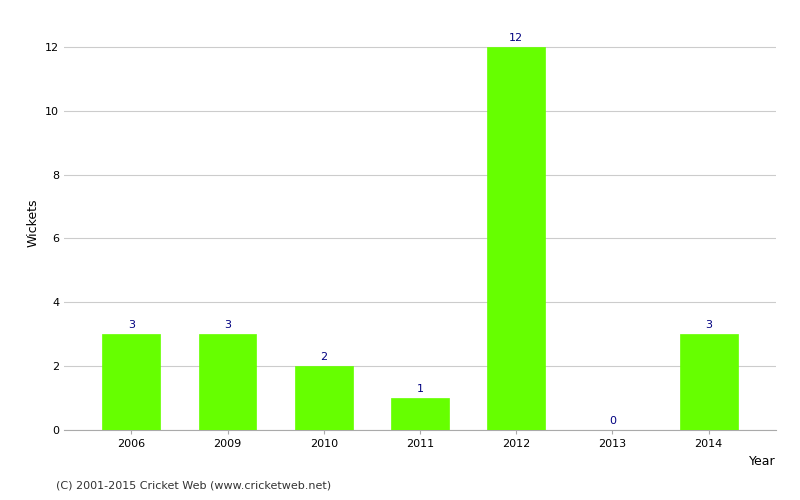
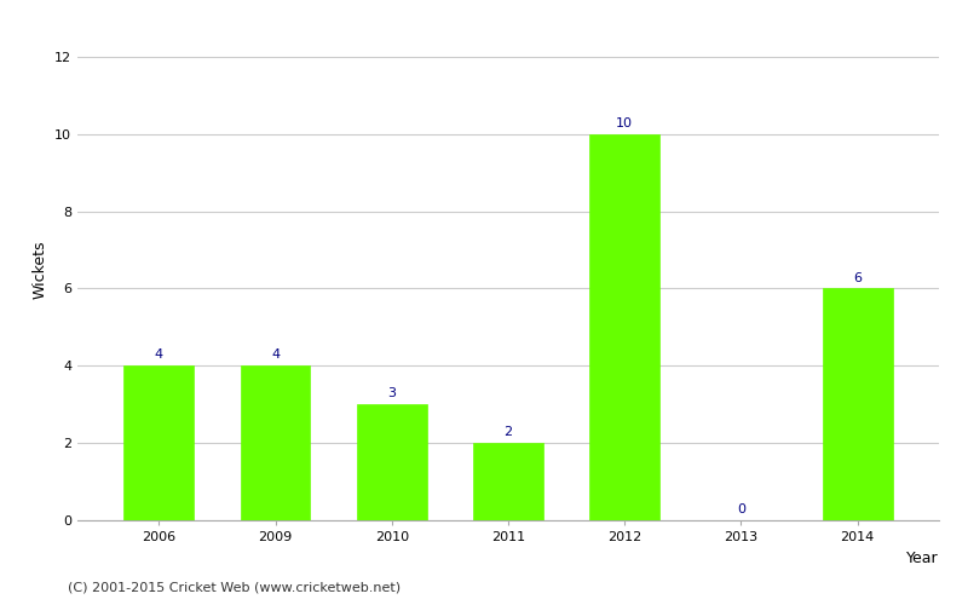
2006: 3 -> 4
2009: 3 -> 4
2010: 2 -> 3
2011: 1 -> 2
2012: 12 -> 10
2014: 3 -> 6
